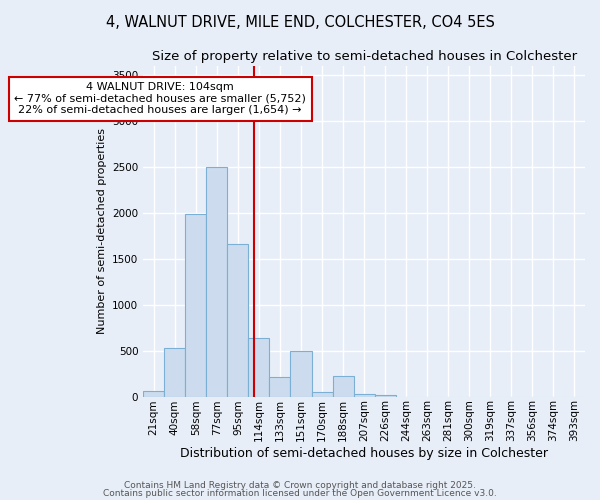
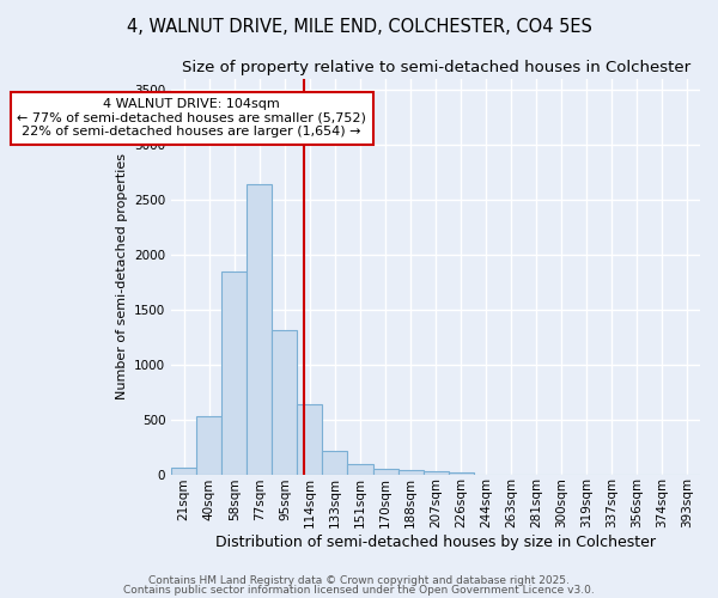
58sqm: 1980 -> 1840
77sqm: 2500 -> 2640
95sqm: 1660 -> 1310
151sqm: 500 -> 90
188sqm: 220 -> 40
